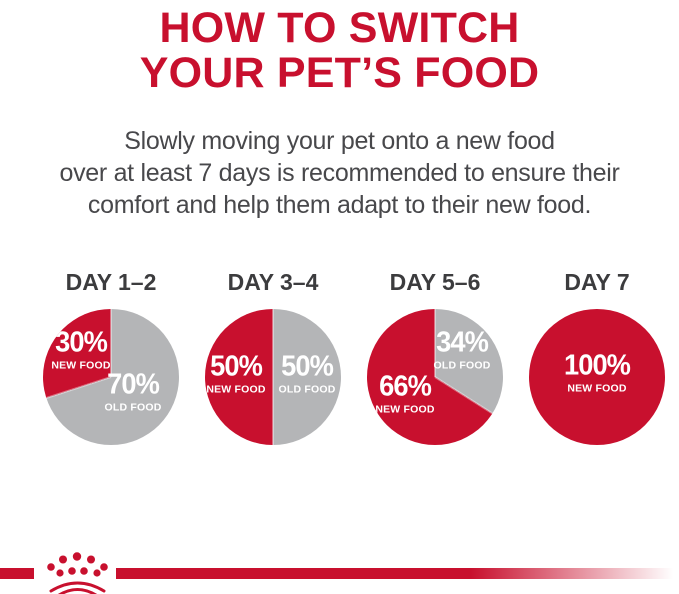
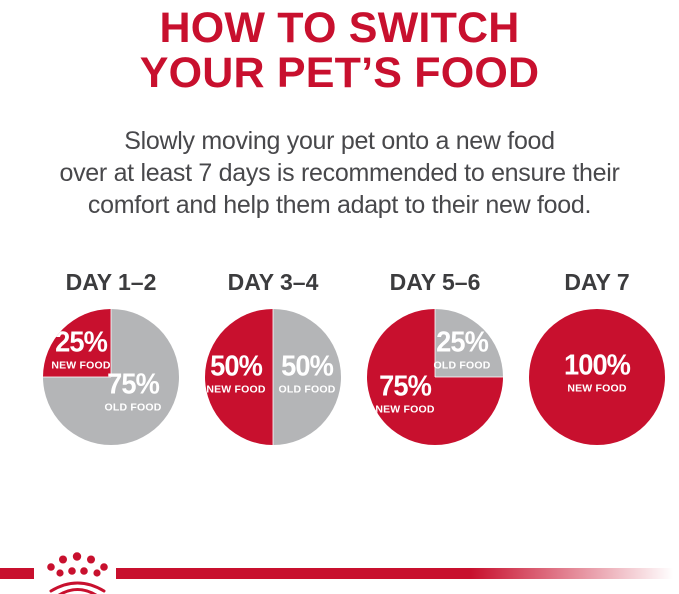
DAY 1–2/NEW FOOD: 30% -> 25%
DAY 1–2/OLD FOOD: 70% -> 75%
DAY 5–6/NEW FOOD: 66% -> 75%
DAY 5–6/OLD FOOD: 34% -> 25%
